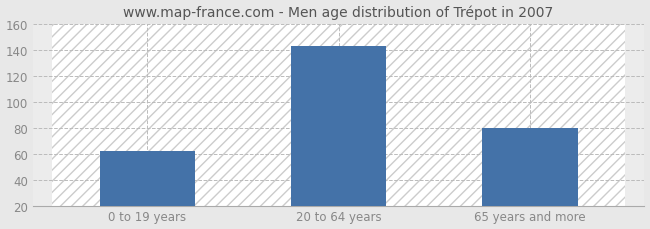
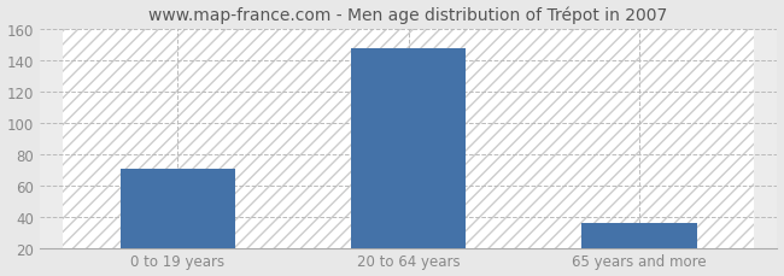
0 to 19 years: 62 -> 71
20 to 64 years: 143 -> 148
65 years and more: 80 -> 36
